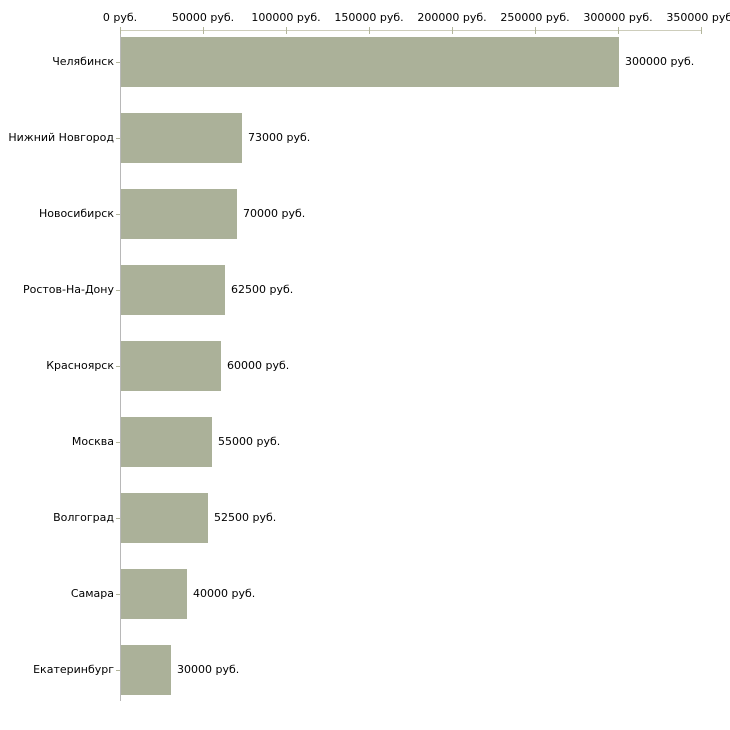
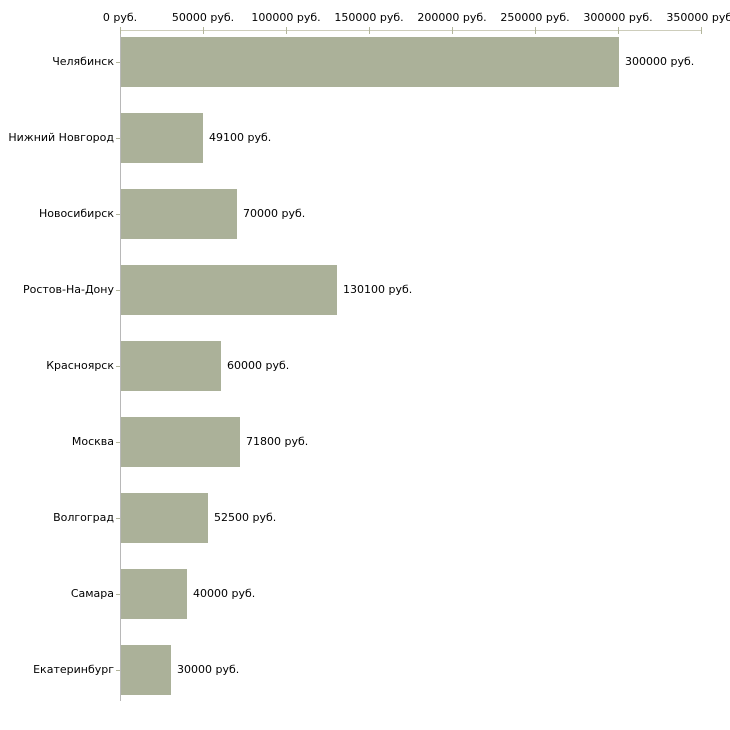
Нижний Новгород: 73000 -> 49100
Ростов-На-Дону: 62500 -> 130100
Москва: 55000 -> 71800
